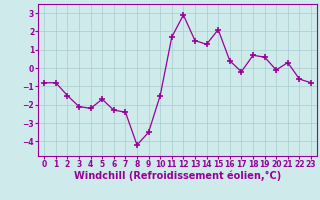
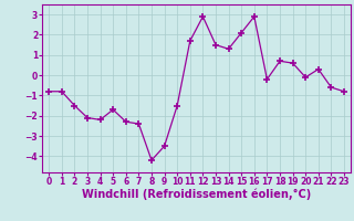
16: 0.4 -> 2.9
